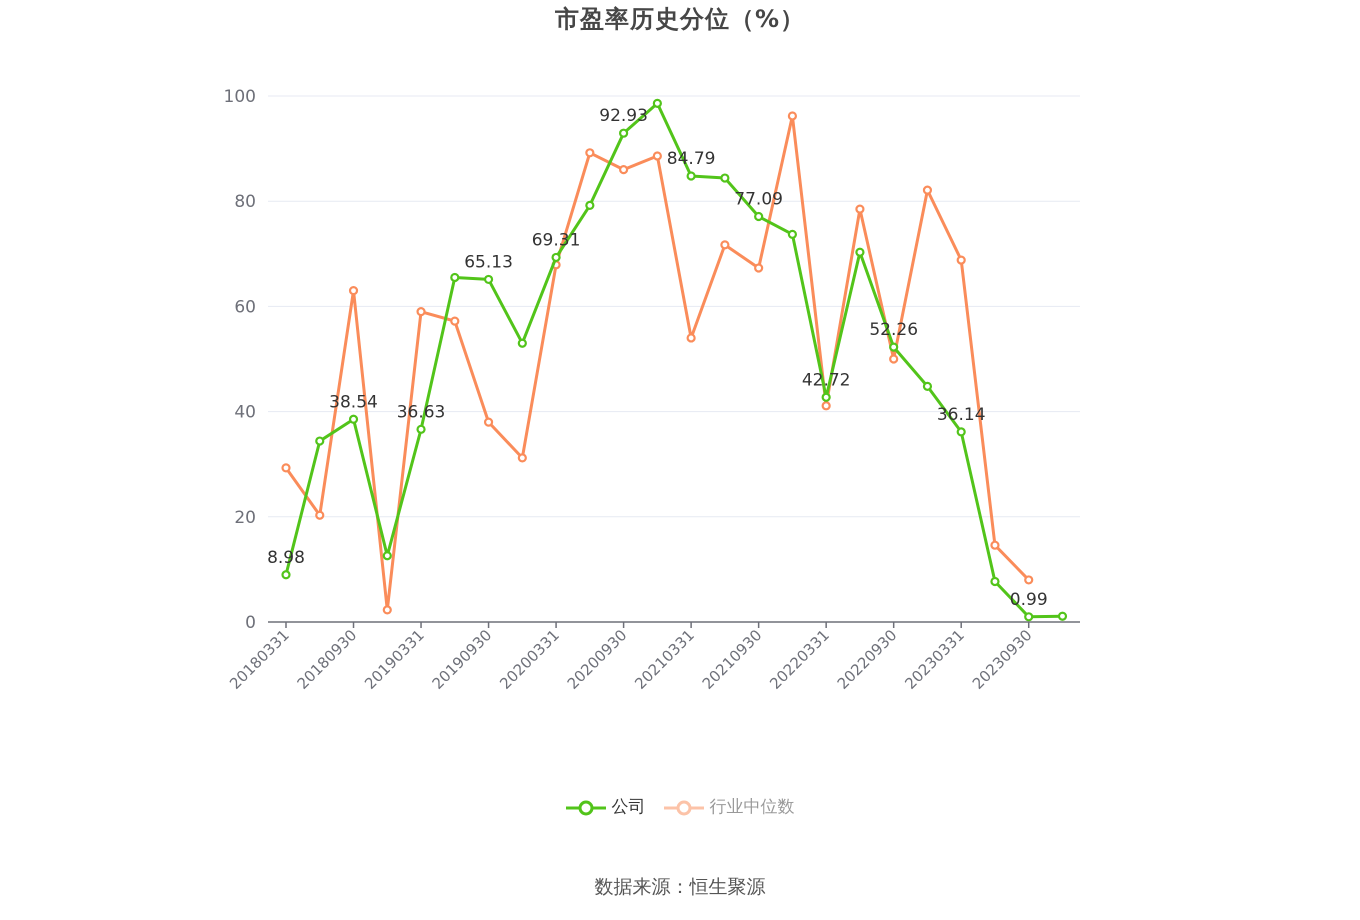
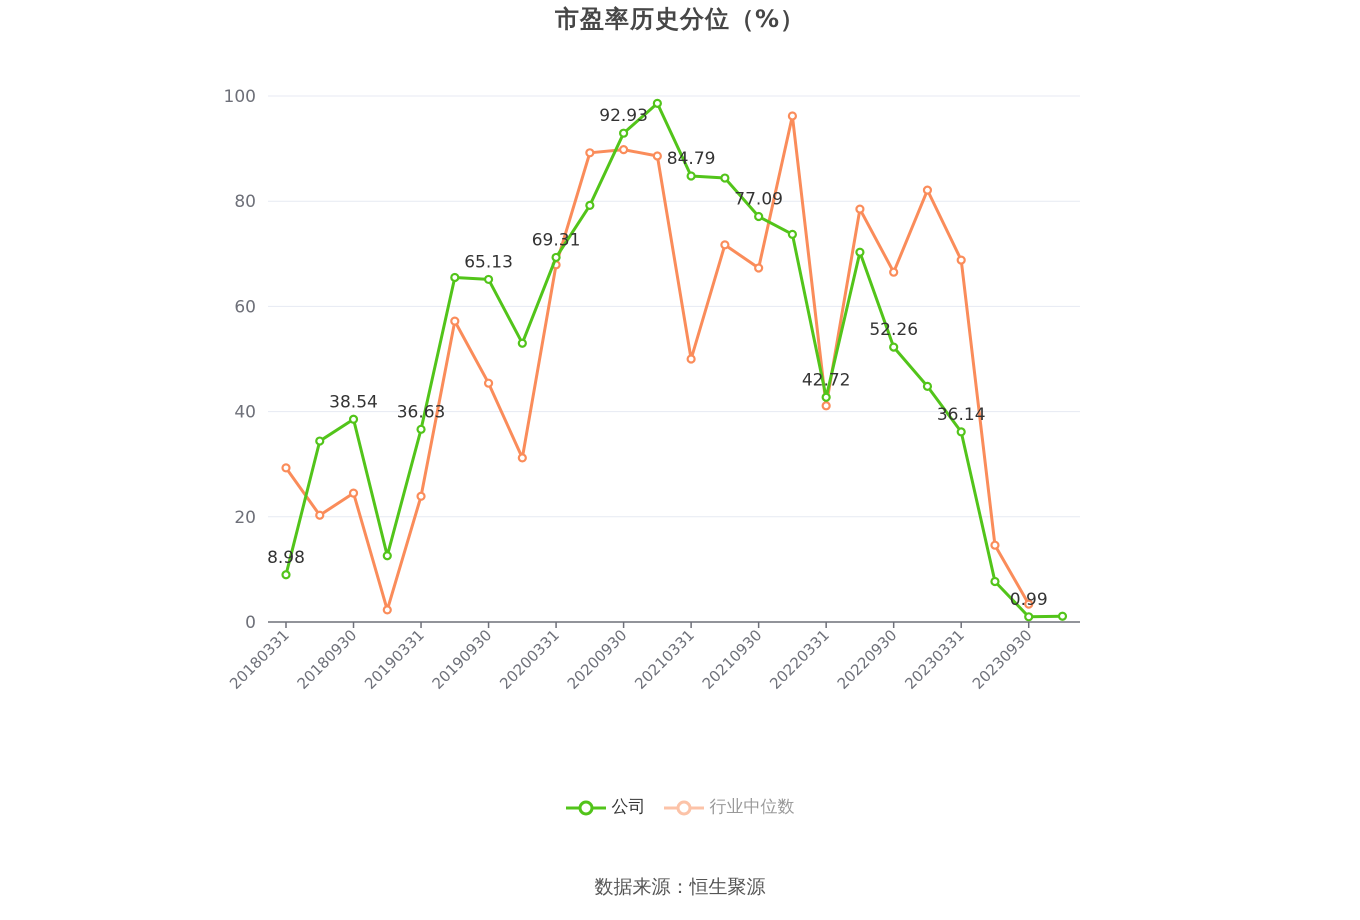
行业中位数/20180930: 63 -> 24
行业中位数/20190331: 59 -> 24
行业中位数/20190930: 38 -> 45
行业中位数/20200930: 86 -> 90
行业中位数/20210331: 54 -> 50
行业中位数/20220930: 50 -> 66
行业中位数/20230930: 8 -> 3
